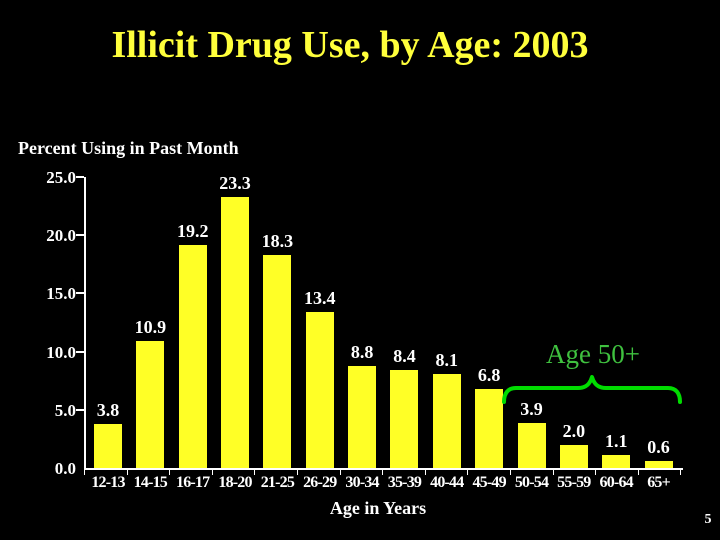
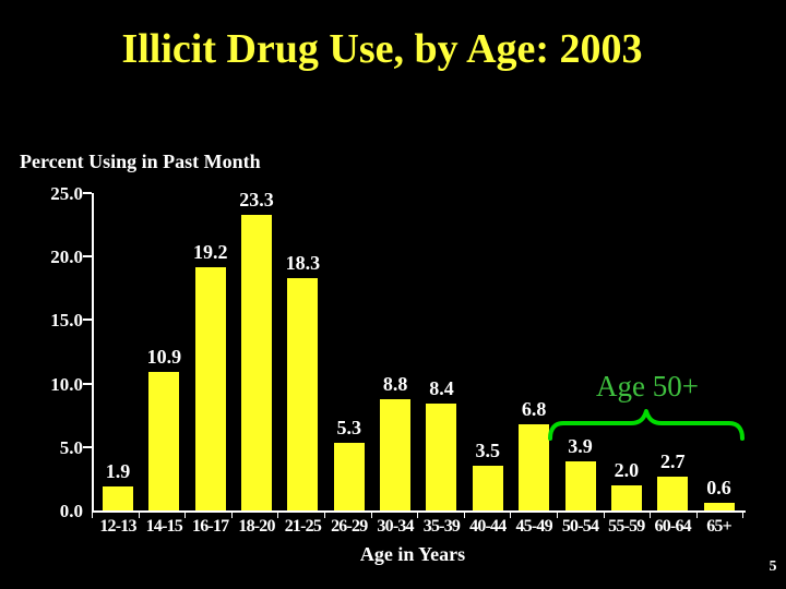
12-13: 3.8 -> 1.9
26-29: 13.4 -> 5.3
40-44: 8.1 -> 3.5
60-64: 1.1 -> 2.7
